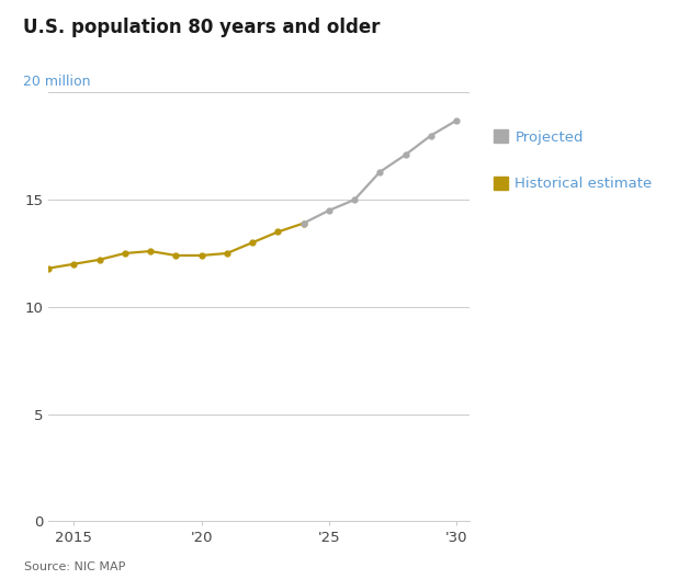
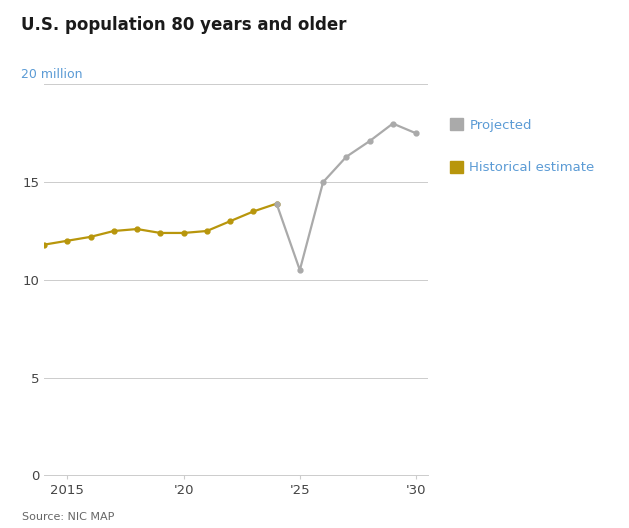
Projected/'25: 14.5 -> 10.5
Projected/'30: 18.7 -> 17.5
